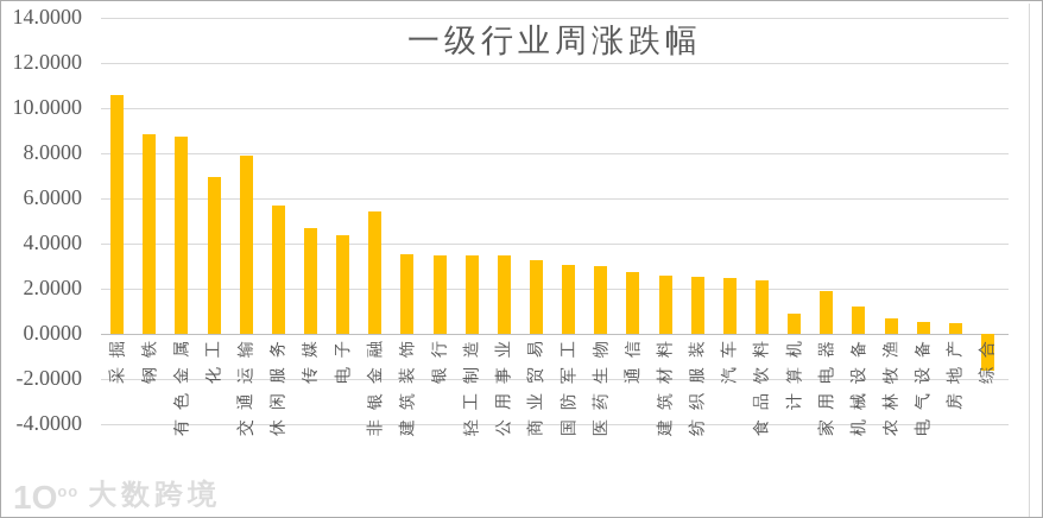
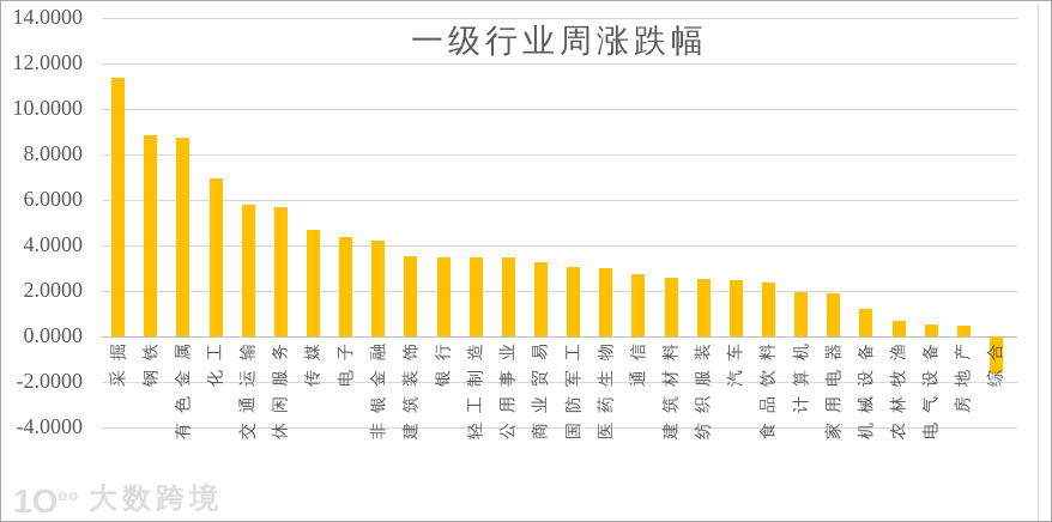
采掘: 10.6 -> 11.3
交通运输: 7.9 -> 5.8
非银金融: 5.4 -> 4.2
计算机: 0.9 -> 1.9
